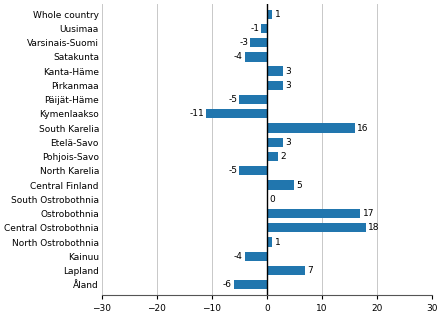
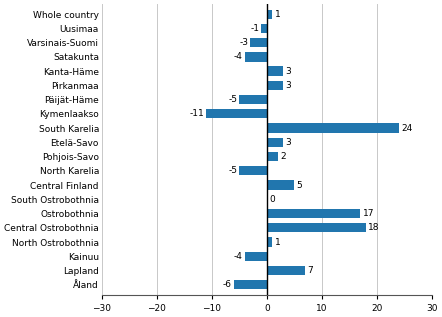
South Karelia: 16 -> 24
